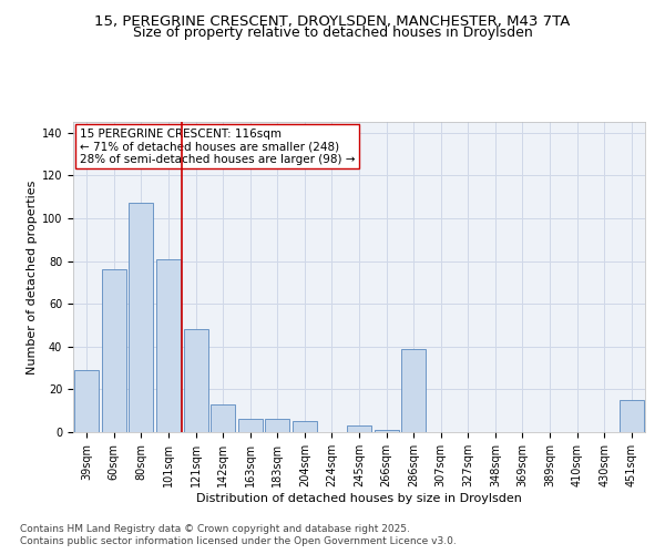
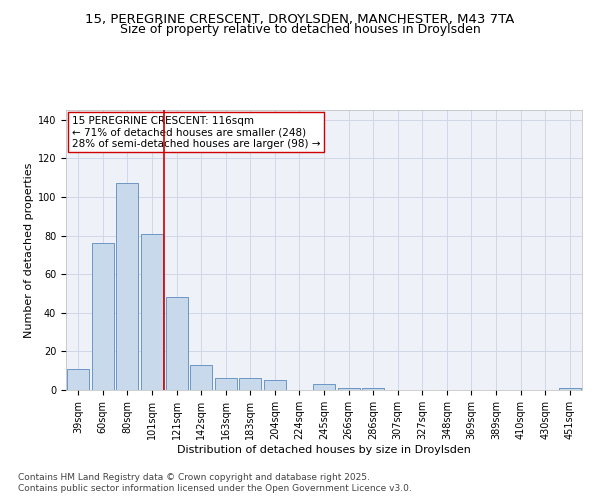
39sqm: 29 -> 11
286sqm: 39 -> 1
451sqm: 15 -> 1
